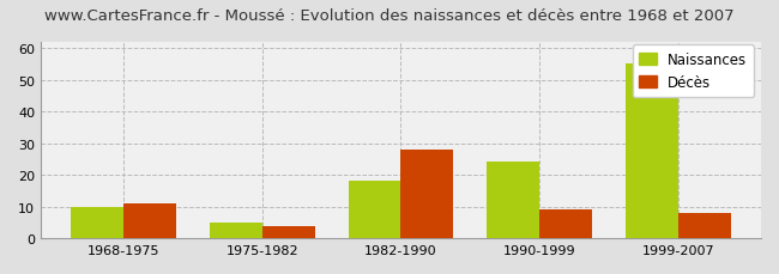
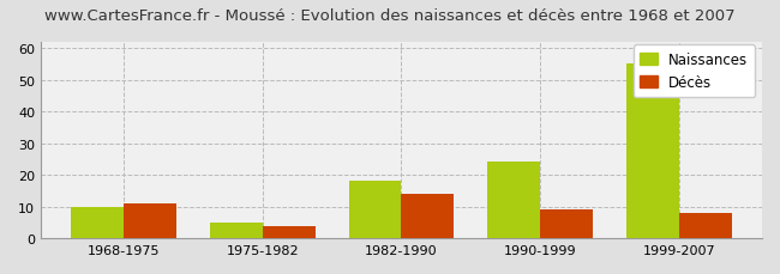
Décès/1982-1990: 28 -> 14
